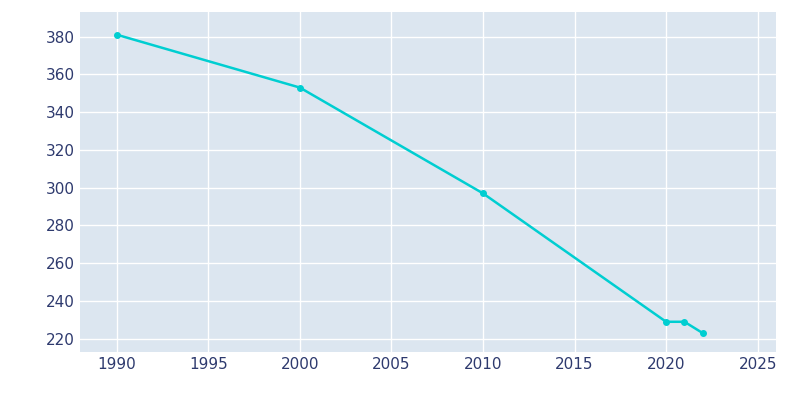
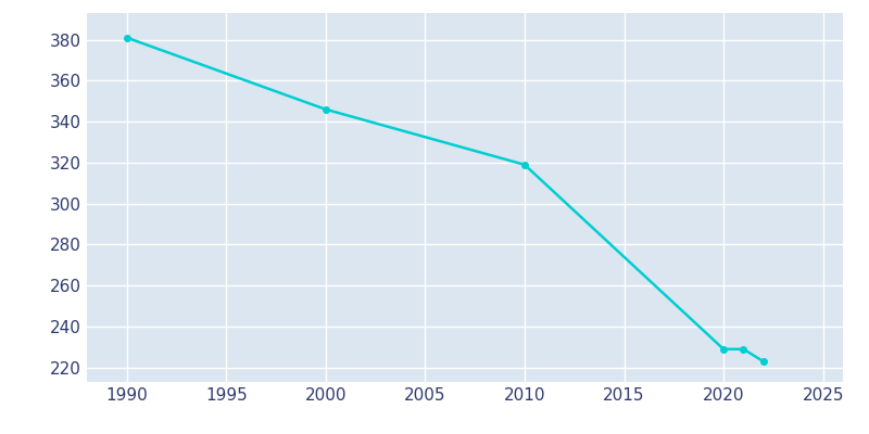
2000: 353 -> 346
2010: 297 -> 319
